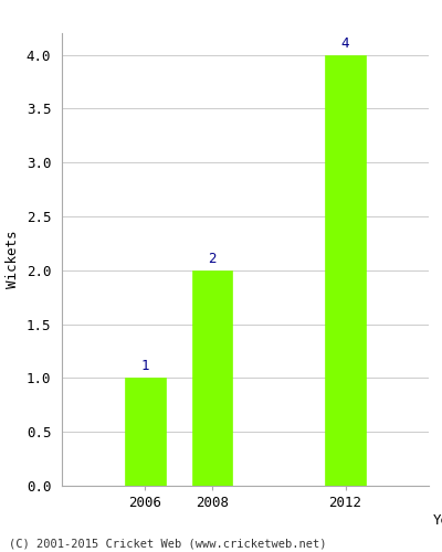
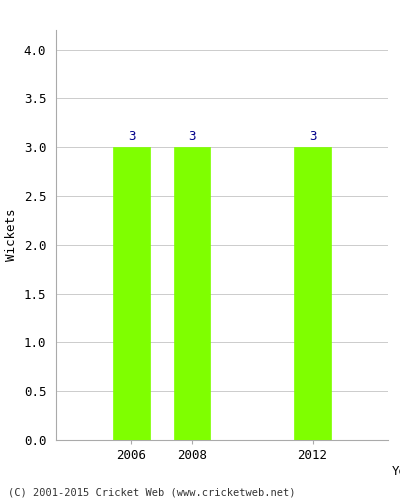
2006: 1 -> 3
2008: 2 -> 3
2012: 4 -> 3
